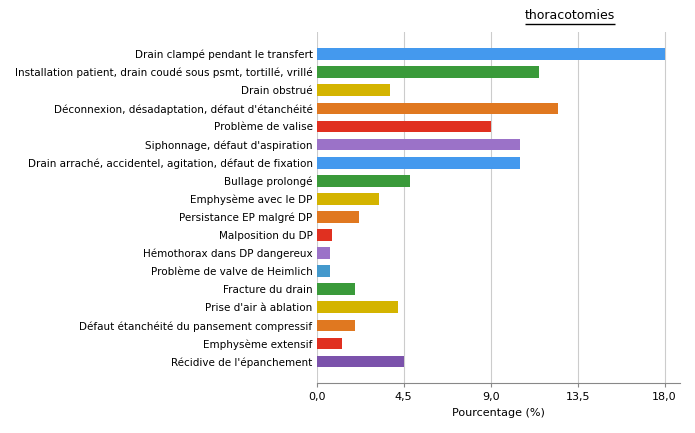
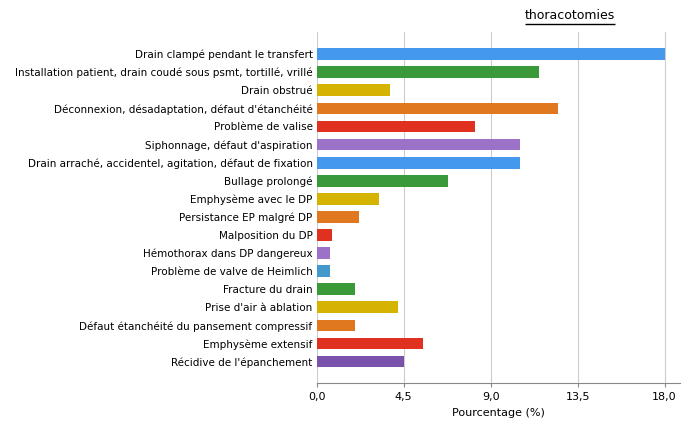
Problème de valise: 9,0 -> 8,2
Bullage prolongé: 4,8 -> 6,8
Emphysème extensif: 1,3 -> 5,5
